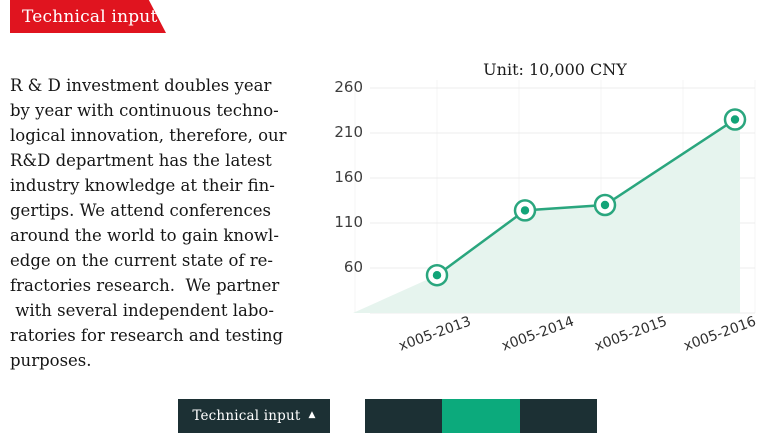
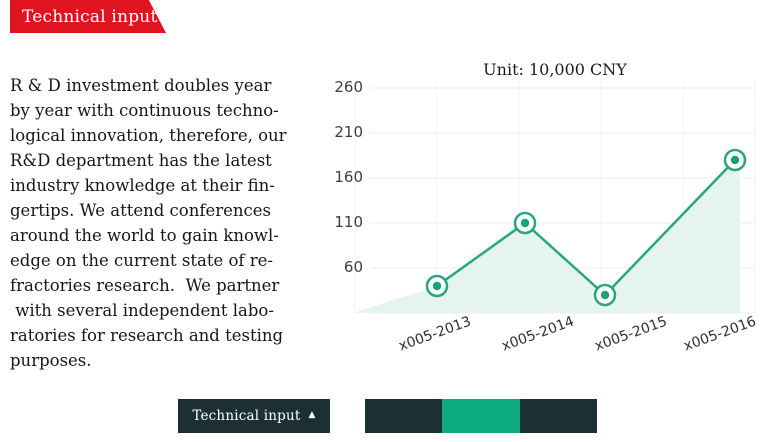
x005-2013: 50 -> 40
x005-2014: 120 -> 110
x005-2015: 130 -> 30
x005-2016: 220 -> 180
